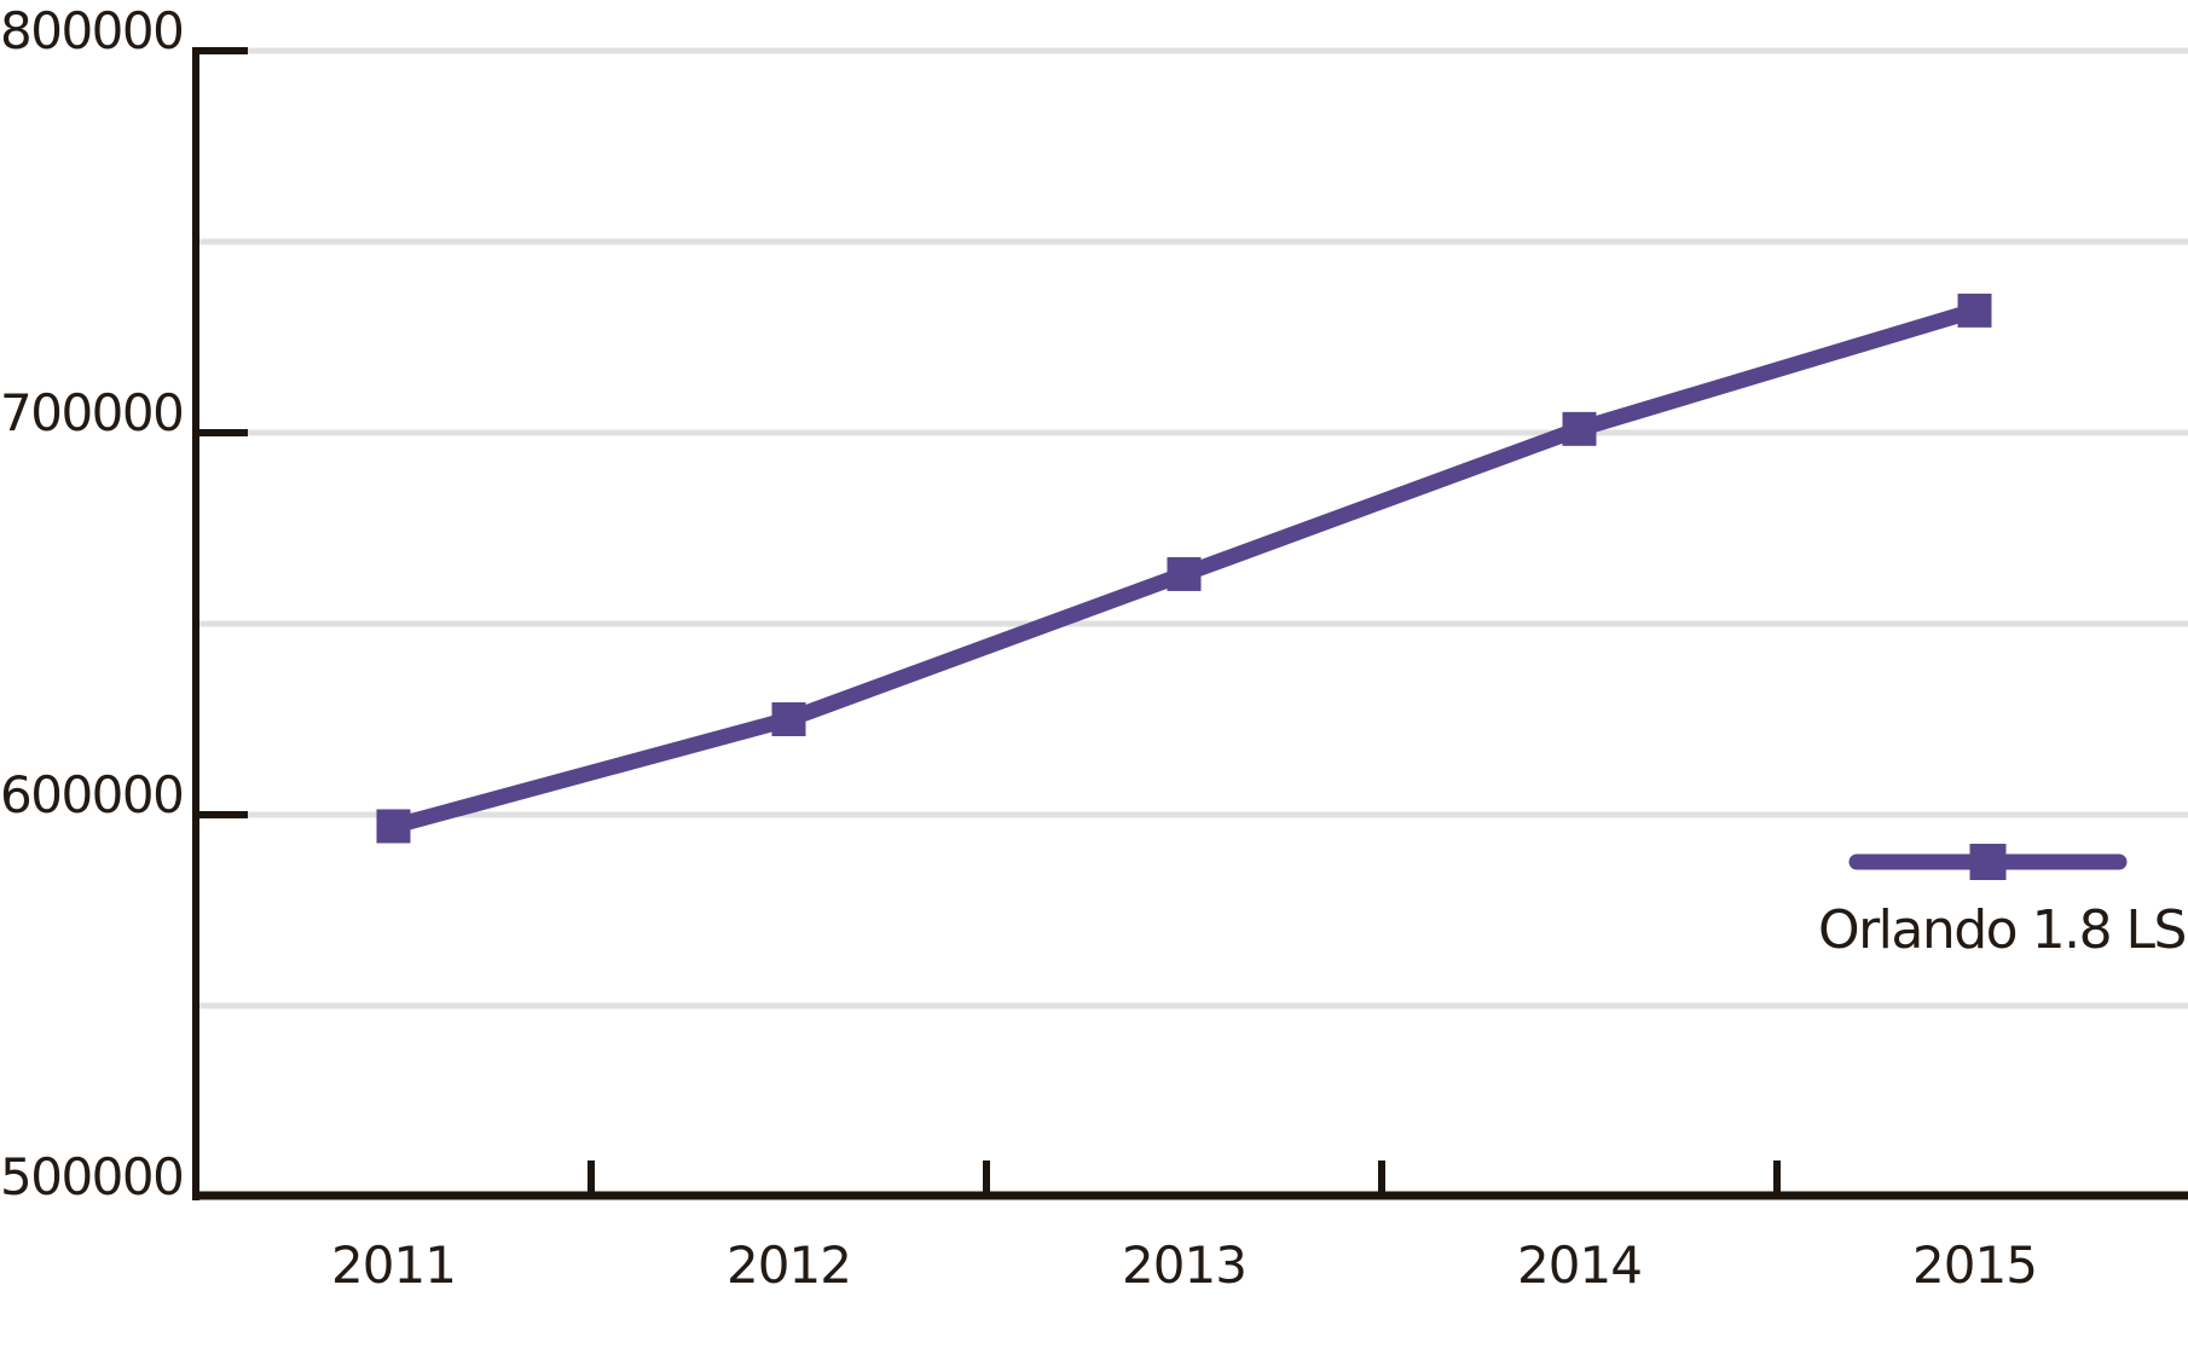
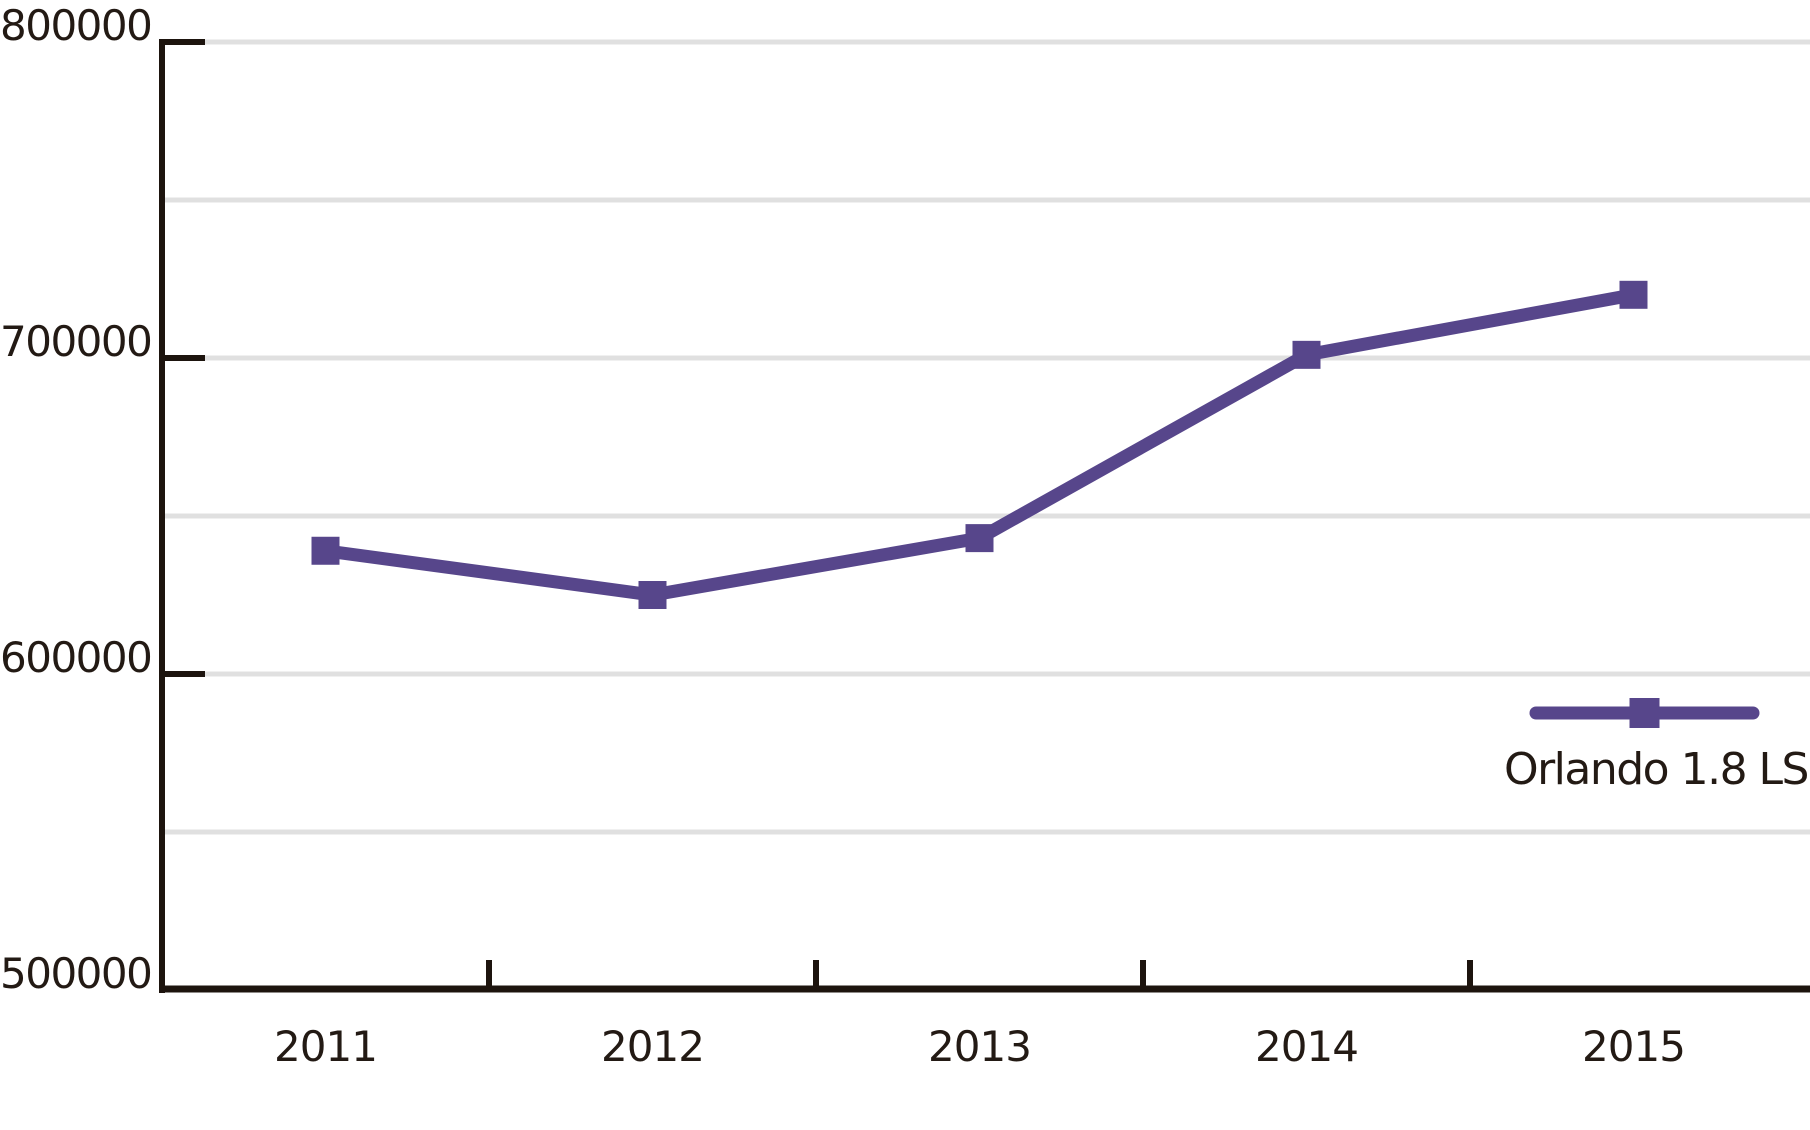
2011: 597000 -> 639000
2013: 663000 -> 643000
2015: 732000 -> 720000
